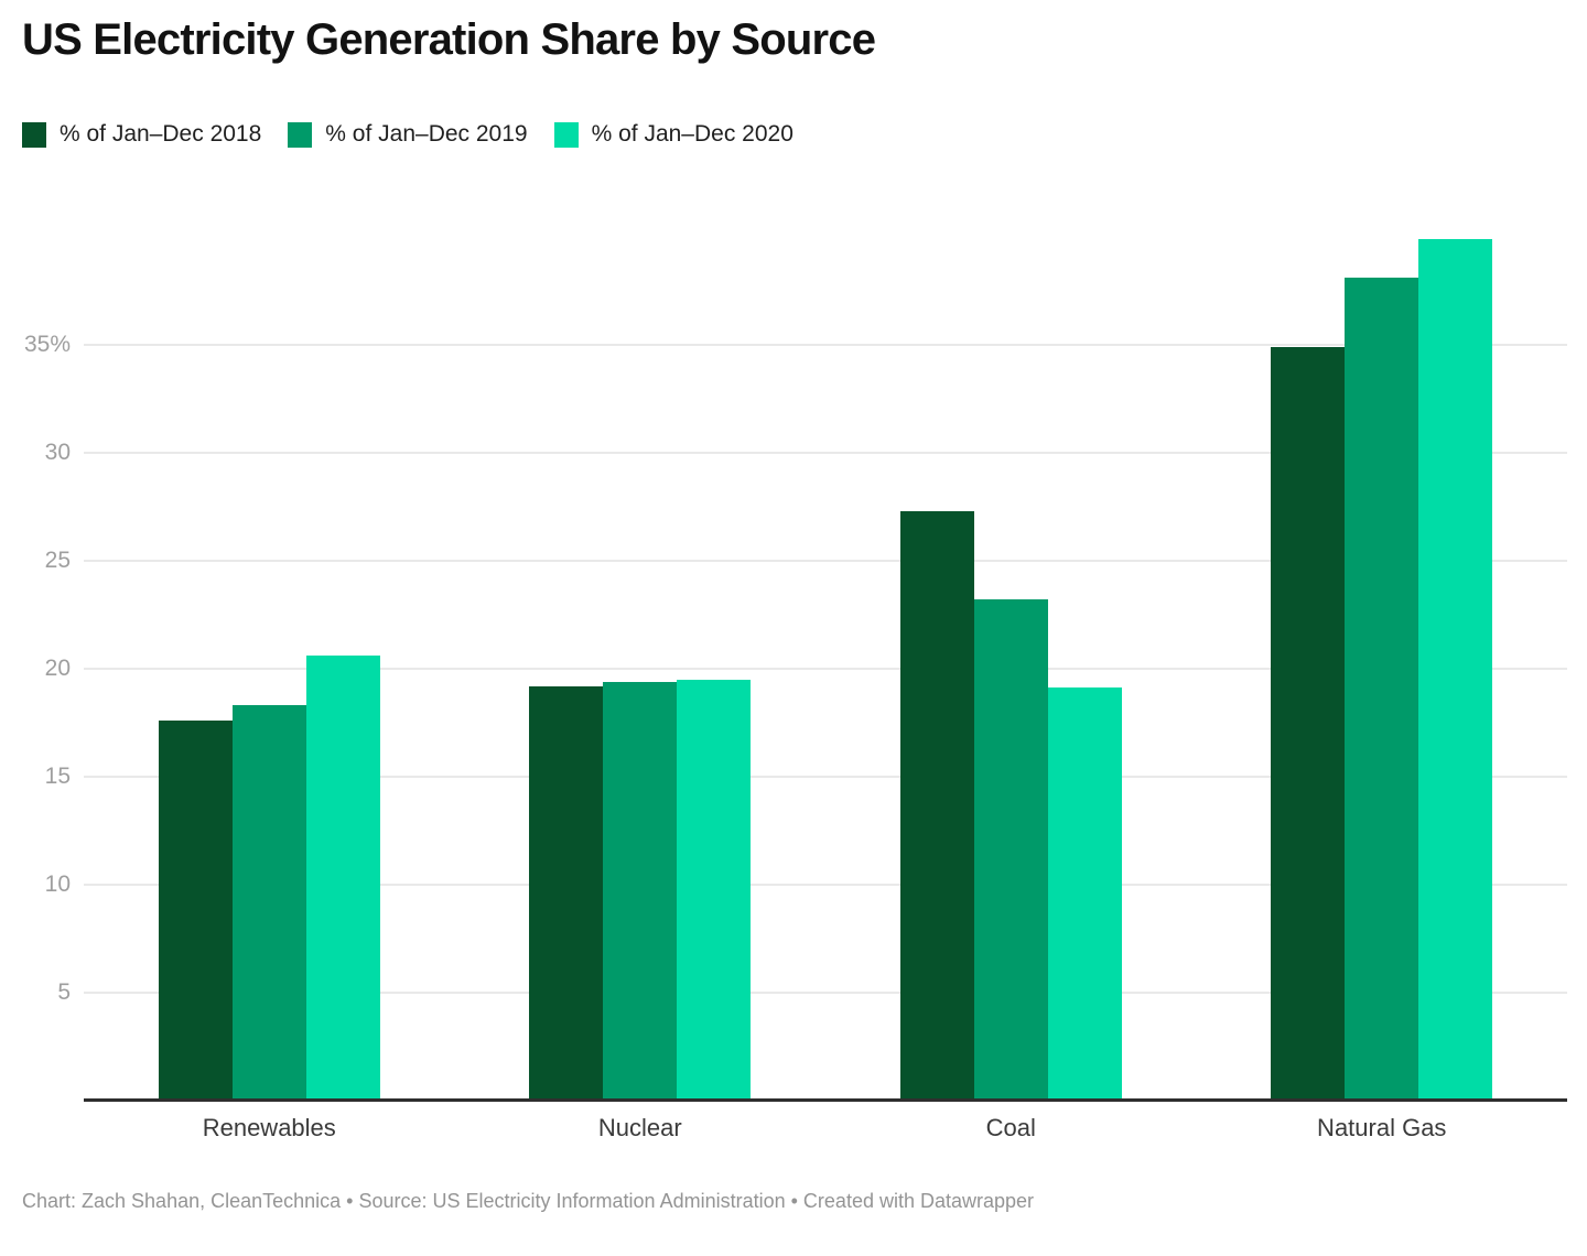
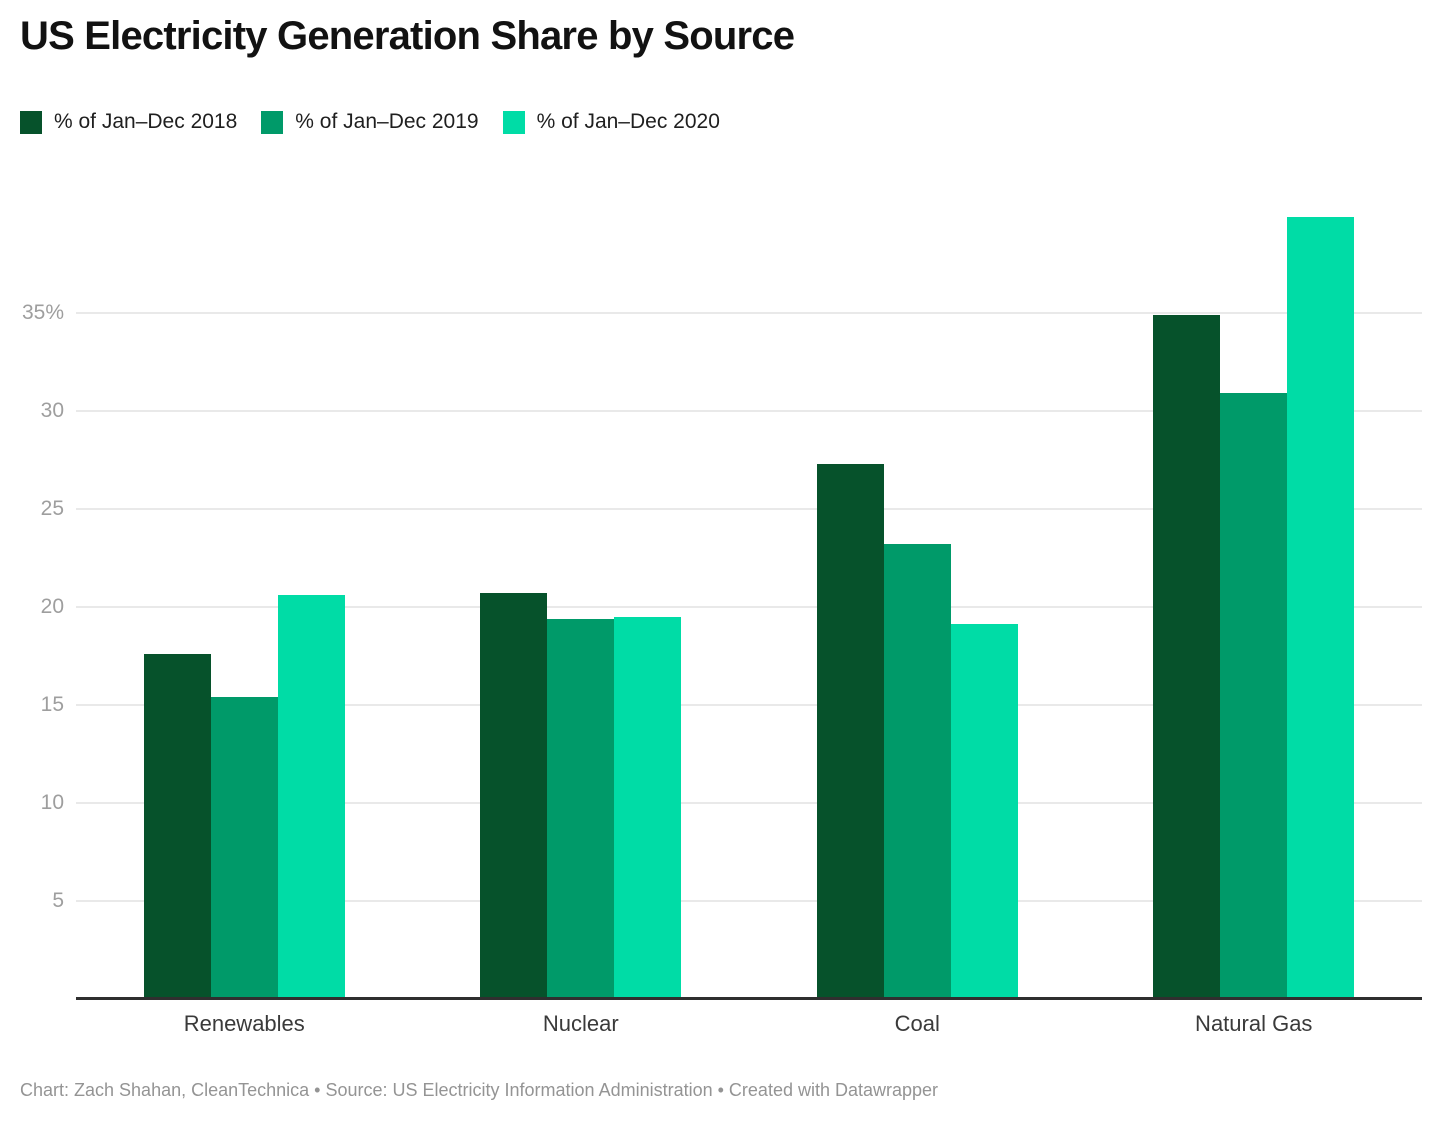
% of Jan–Dec 2019/Renewables: 18.3% -> 15.4%
% of Jan–Dec 2018/Nuclear: 19.2% -> 20.7%
% of Jan–Dec 2019/Natural Gas: 38.1% -> 30.9%
